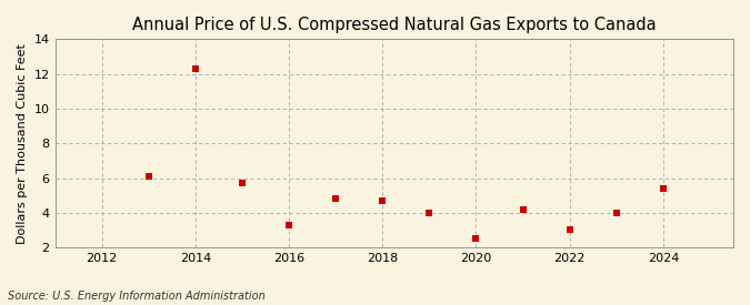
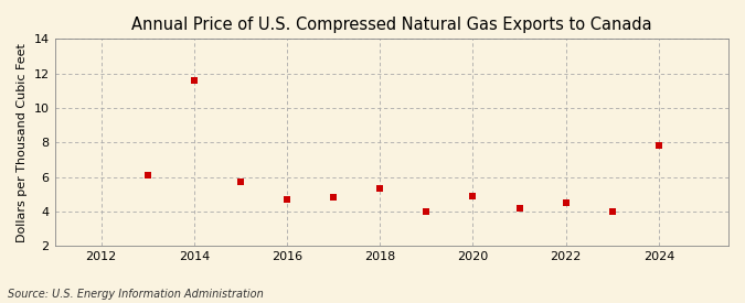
2014: 12.3 -> 11.6
2016: 3.3 -> 4.7
2018: 4.7 -> 5.3
2020: 2.5 -> 4.9
2022: 3.0 -> 4.5
2024: 5.4 -> 7.8
